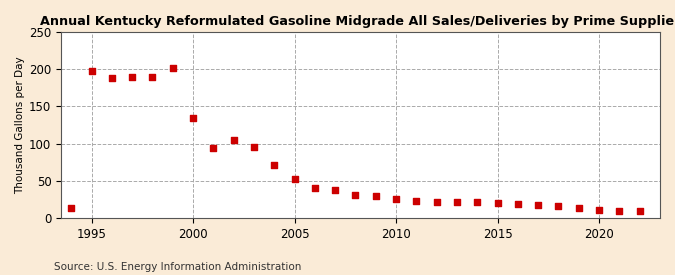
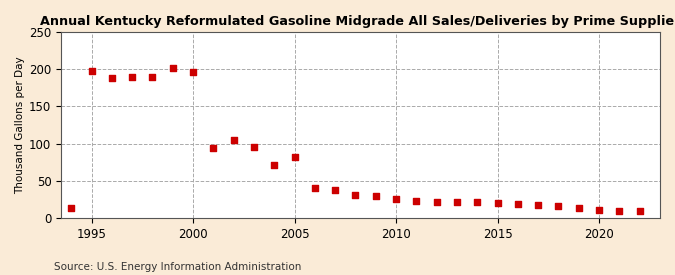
2000: 135 -> 196
2005: 52 -> 82
